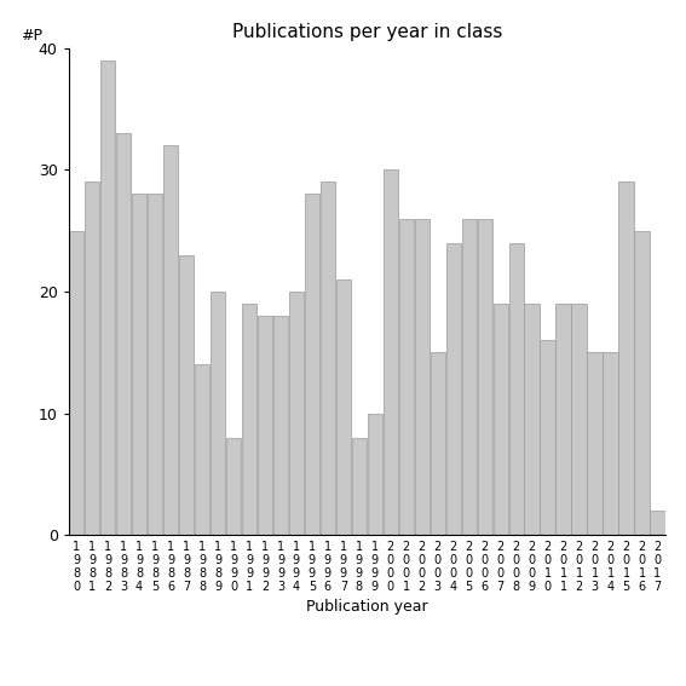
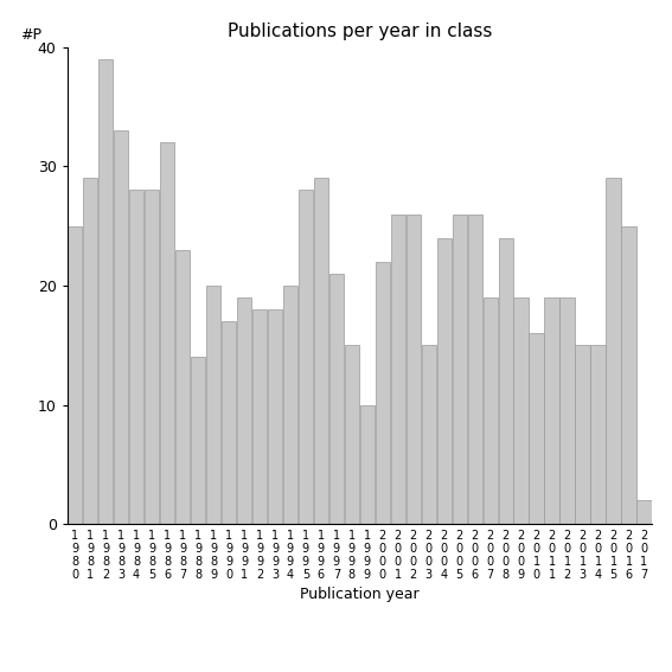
1 9 9 0: 8 -> 17
1 9 9 8: 8 -> 15
2 0 0 0: 30 -> 22
